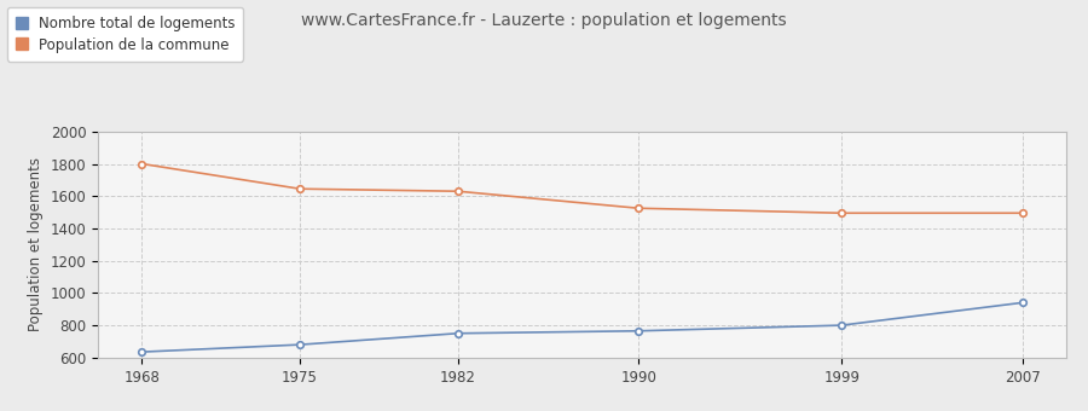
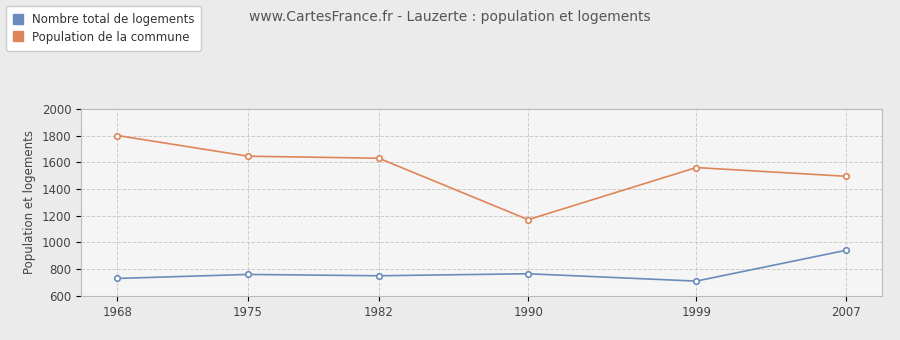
Nombre total de logements/1968: 640 -> 730
Nombre total de logements/1975: 680 -> 760
Population de la commune/1990: 1520 -> 1170
Nombre total de logements/1999: 800 -> 710
Population de la commune/1999: 1500 -> 1560
